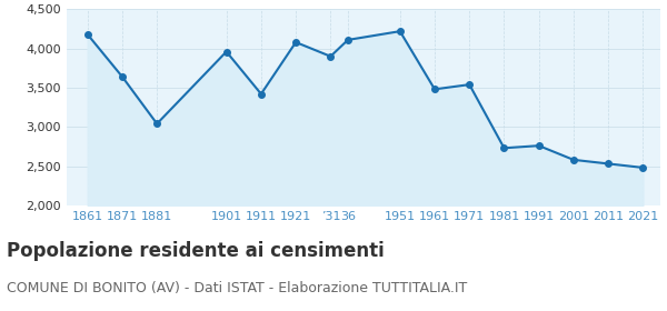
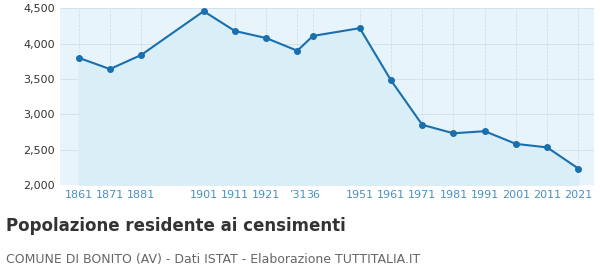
1861: 4,180 -> 3,800
1881: 3,040 -> 3,840
1901: 3,960 -> 4,460
1911: 3,420 -> 4,180
1971: 3,540 -> 2,850
2021: 2,480 -> 2,230
